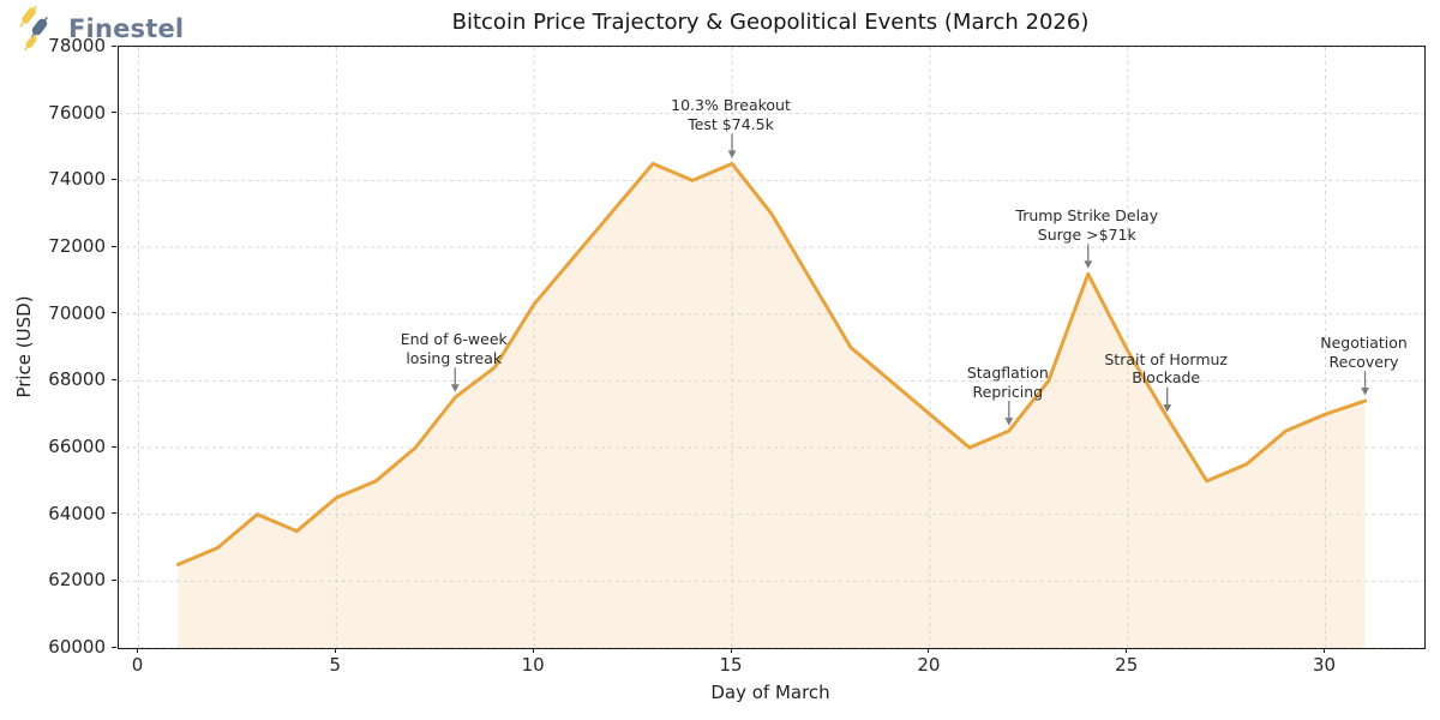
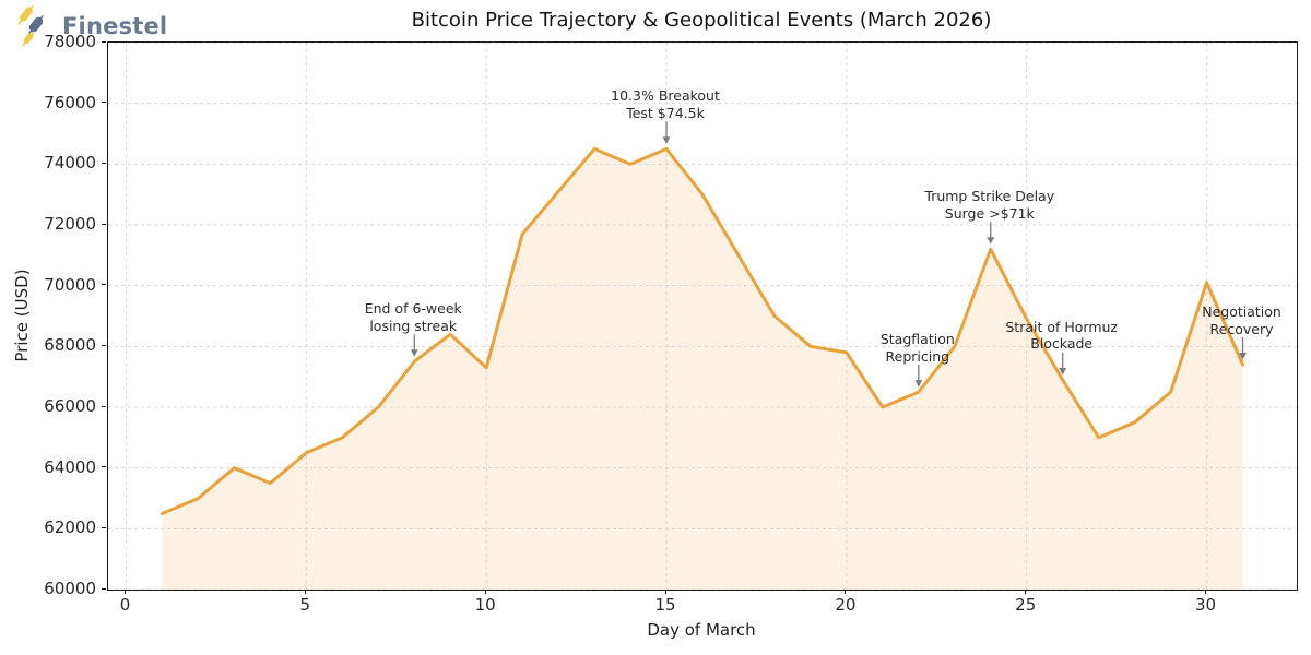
10: 70300 -> 67300
20: 67000 -> 67800
30: 67000 -> 70100
